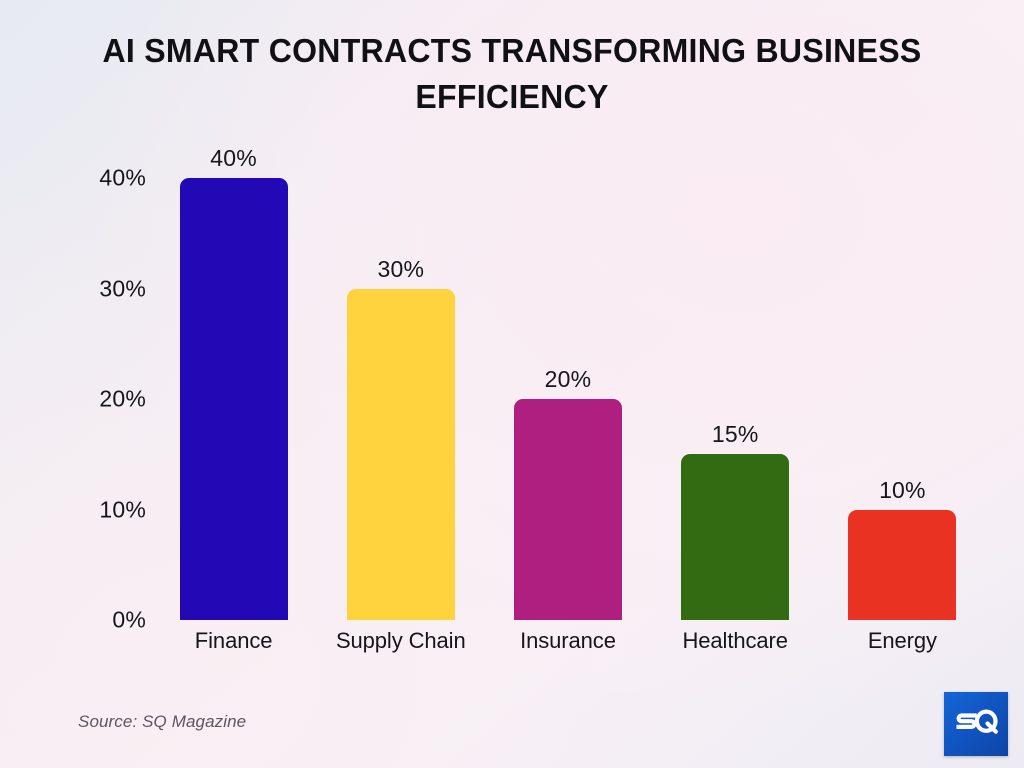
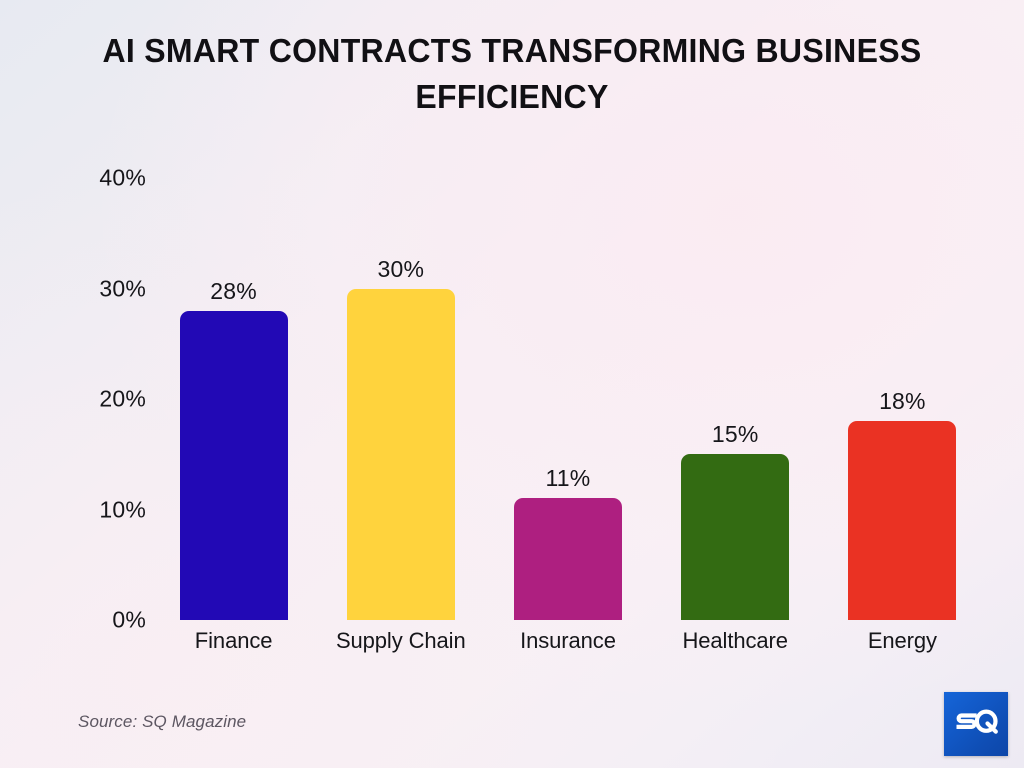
Finance: 40% -> 28%
Insurance: 20% -> 11%
Energy: 10% -> 18%
